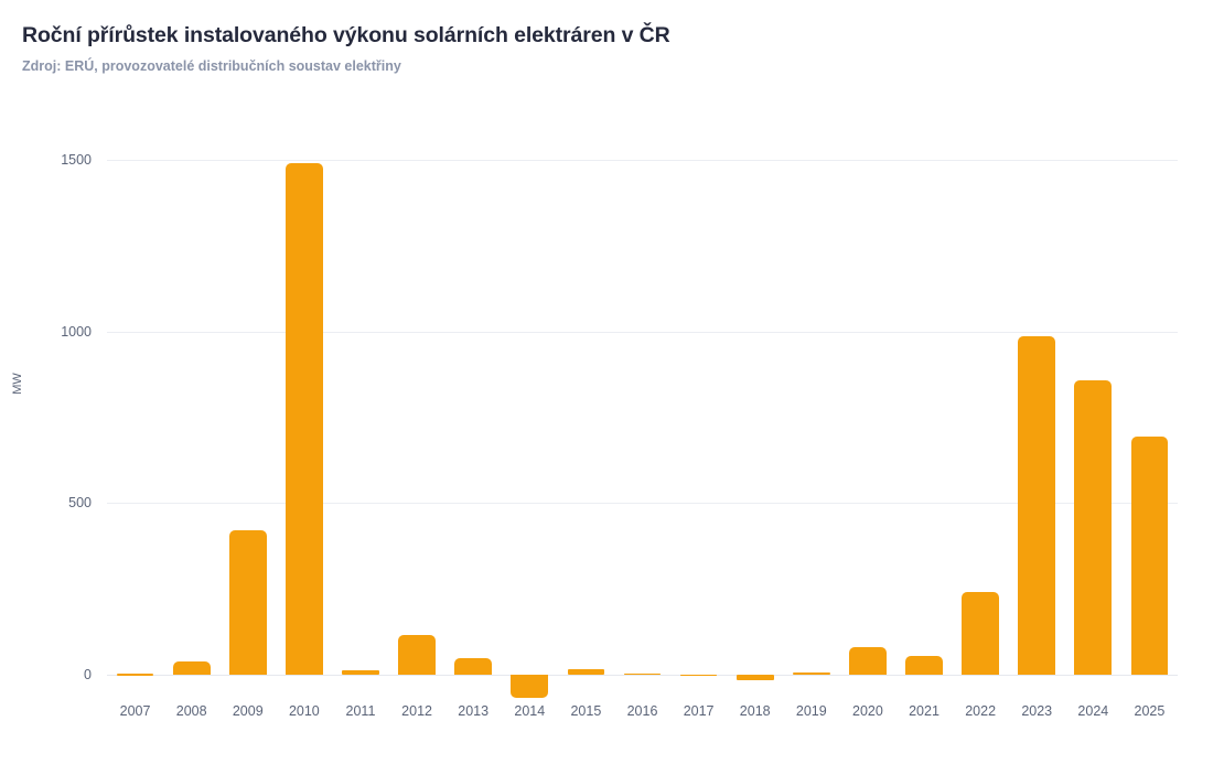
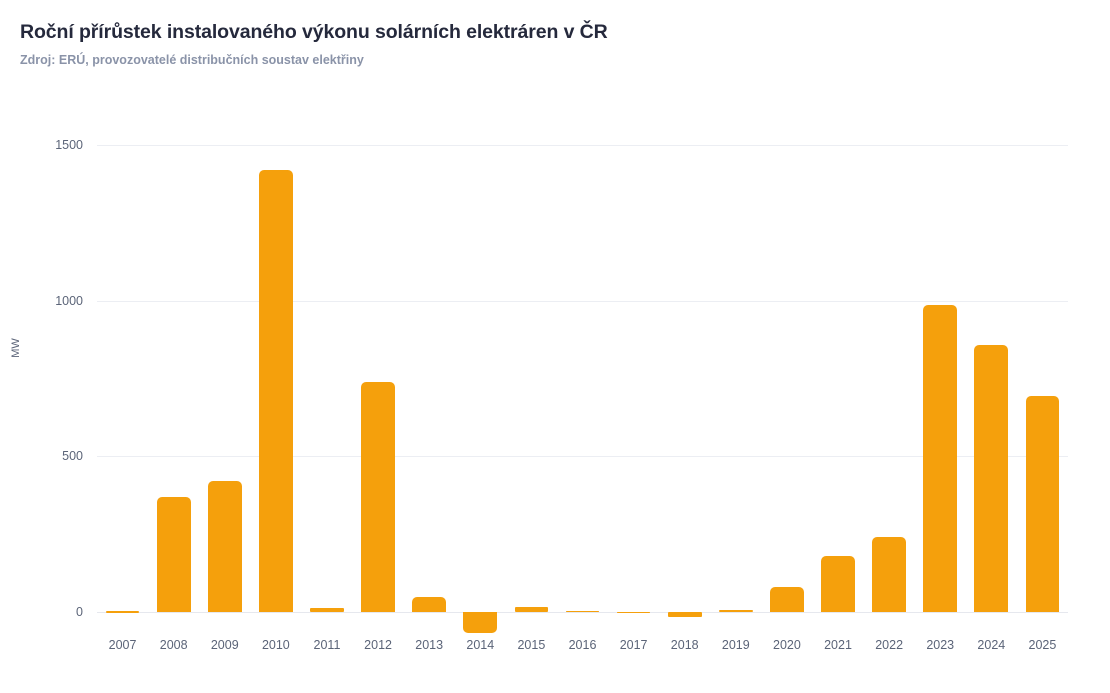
2008: 40 -> 370
2010: 1490 -> 1420
2012: 120 -> 740
2021: 60 -> 180
